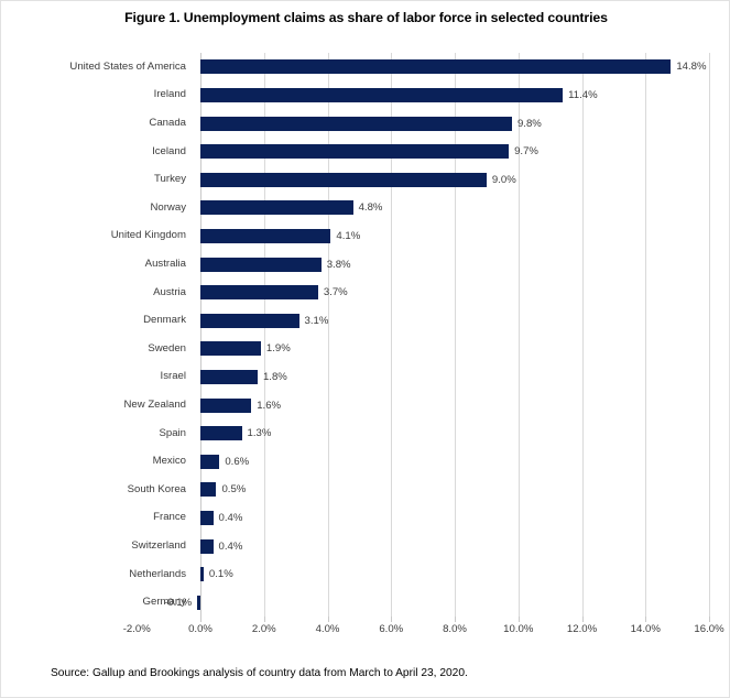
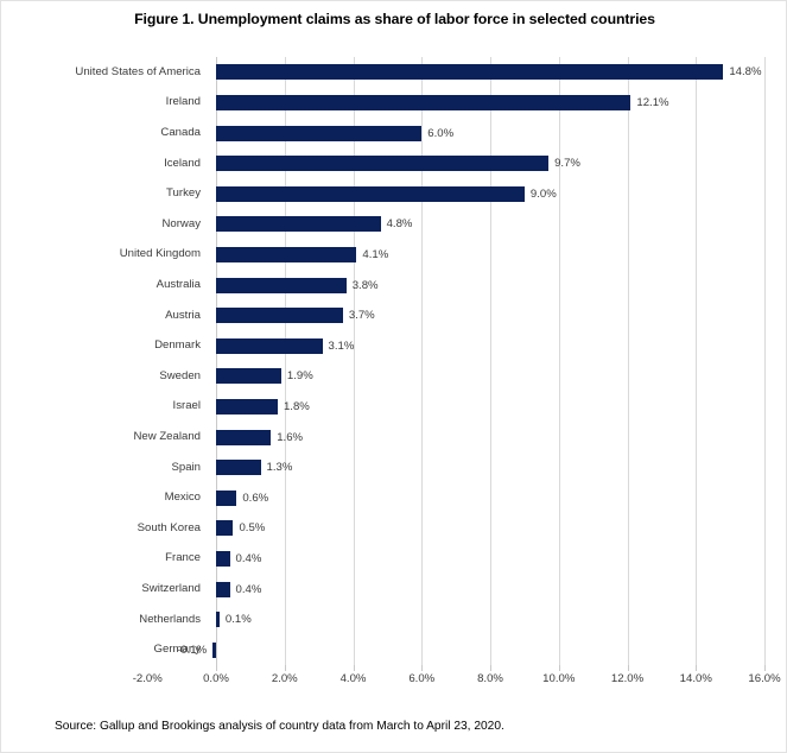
Ireland: 11.4% -> 12.1%
Canada: 9.8% -> 6.0%
